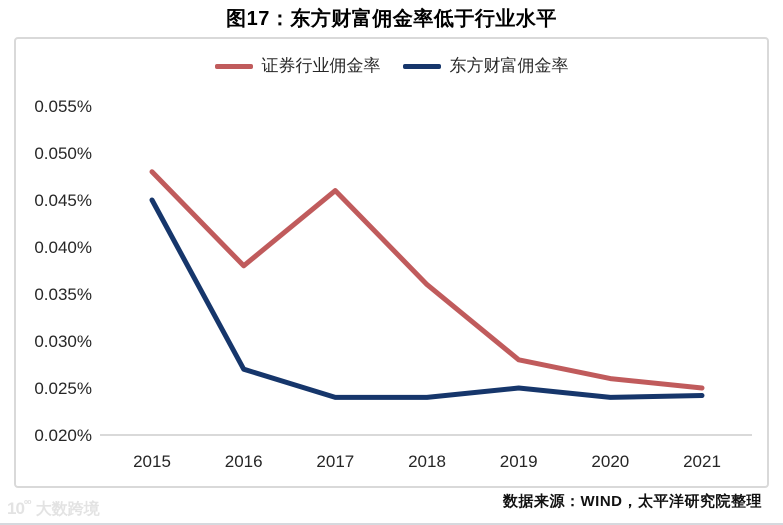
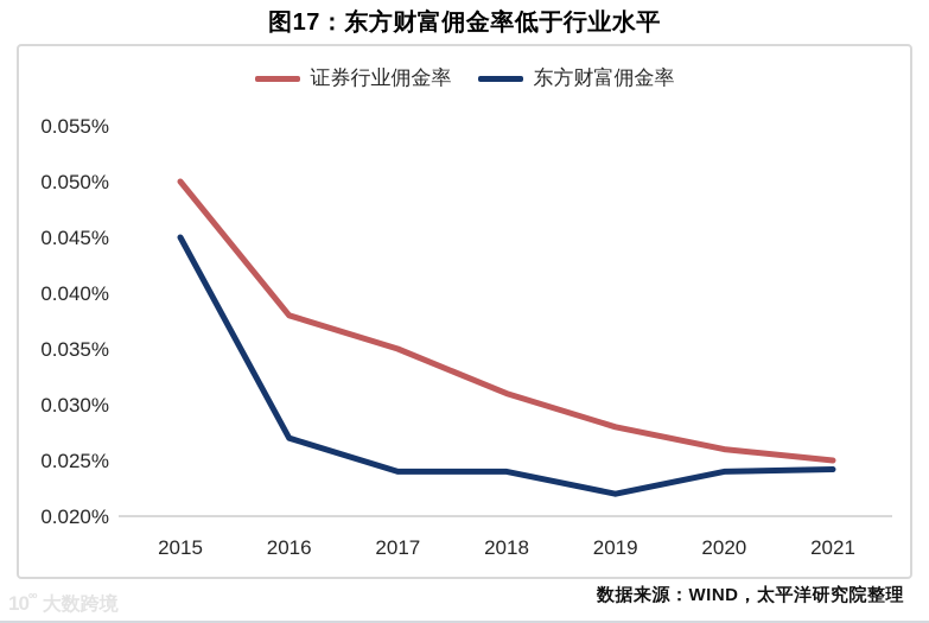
证券行业佣金率/2015: 0.048% -> 0.050%
证券行业佣金率/2017: 0.046% -> 0.035%
证券行业佣金率/2018: 0.036% -> 0.031%
东方财富佣金率/2019: 0.025% -> 0.022%
